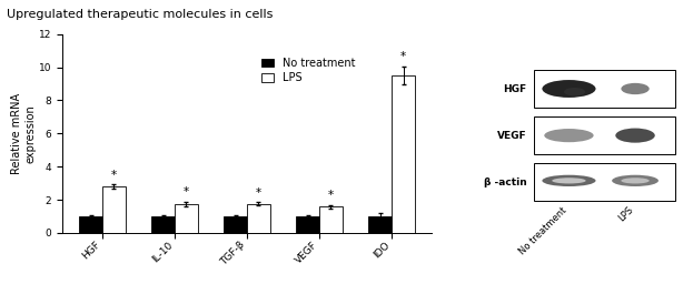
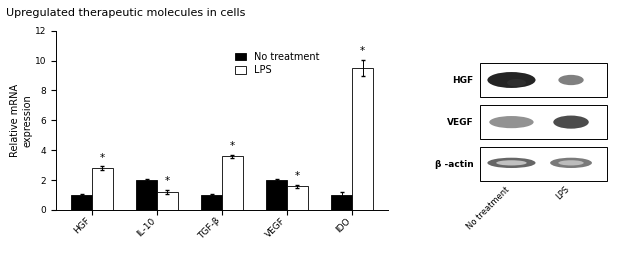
No treatment/IL-10: 1 -> 2
LPS/IL-10: 1.8 -> 1.2
LPS/TGF-β: 1.8 -> 3.6
No treatment/VEGF: 1 -> 2
